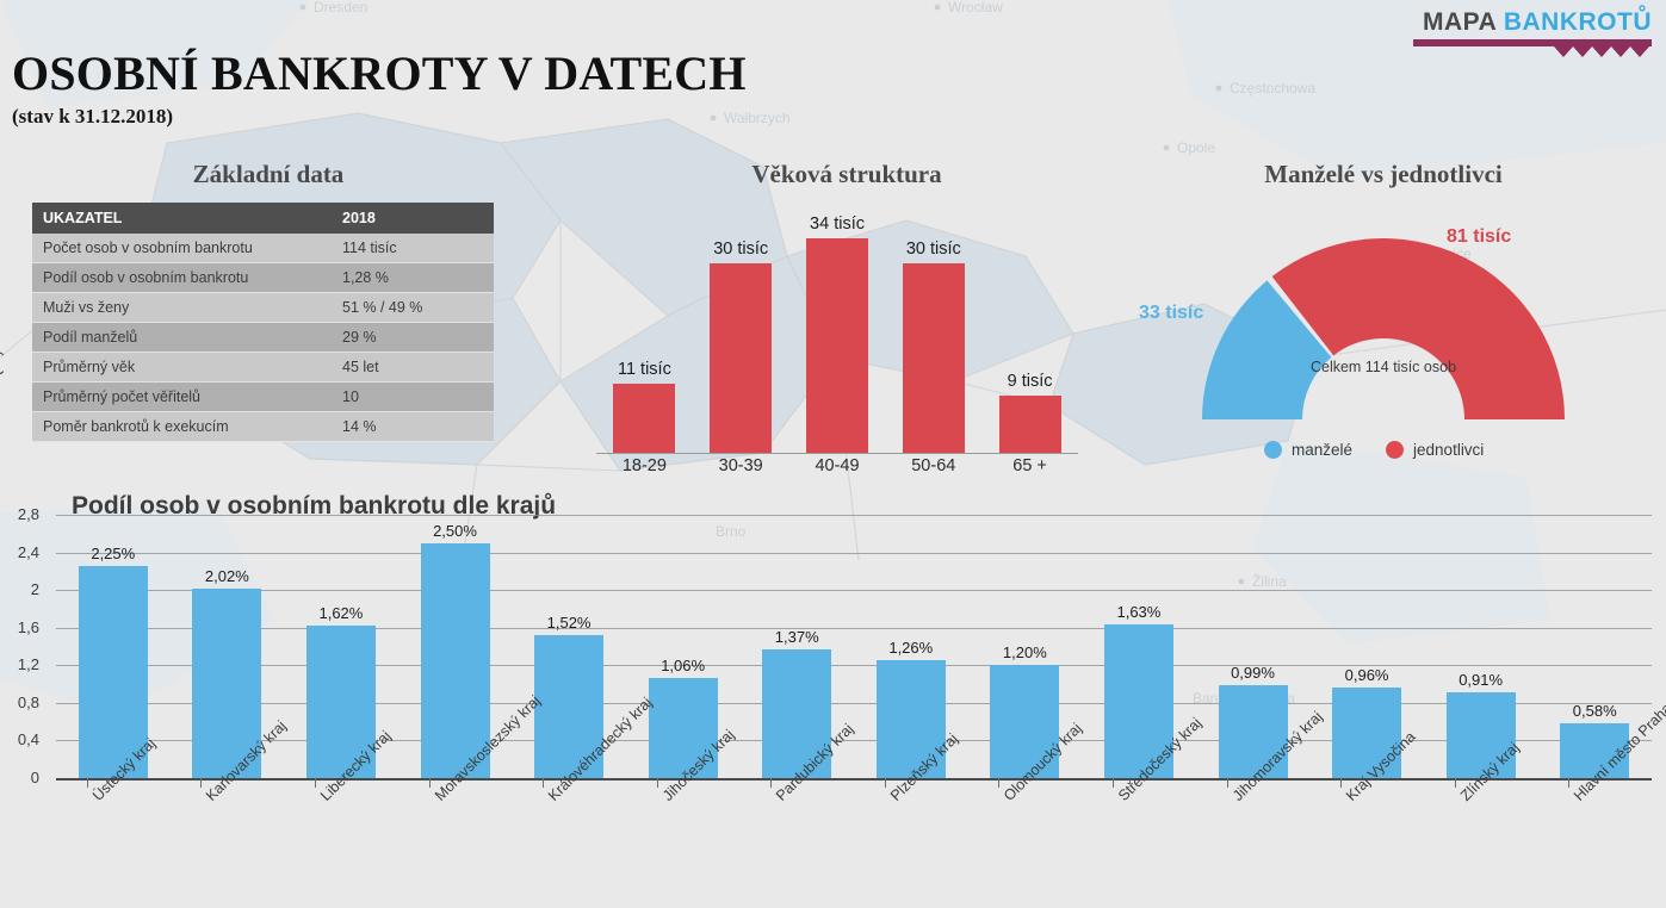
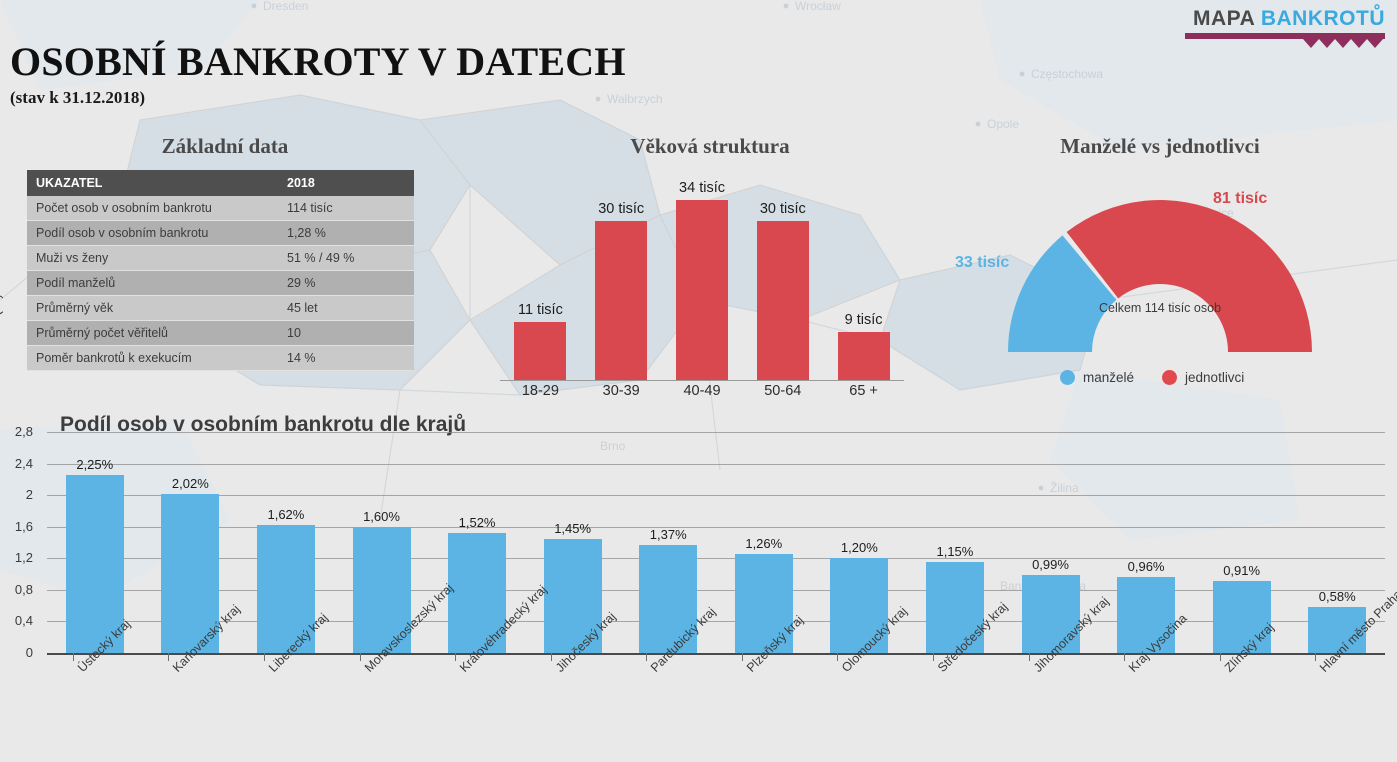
Podíl osob v osobním bankrotu dle krajů/Moravskoslezský kraj: 2,50% -> 1,60%
Podíl osob v osobním bankrotu dle krajů/Jihočeský kraj: 1,06% -> 1,45%
Podíl osob v osobním bankrotu dle krajů/Středočeský kraj: 1,63% -> 1,15%
